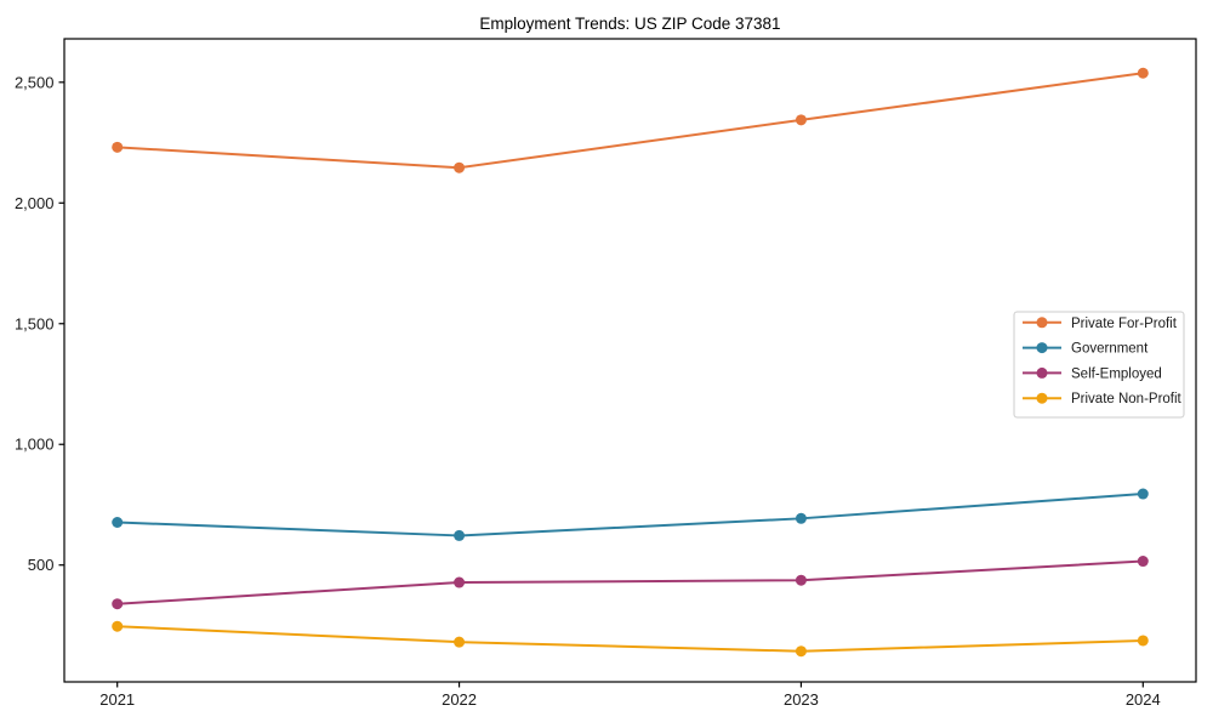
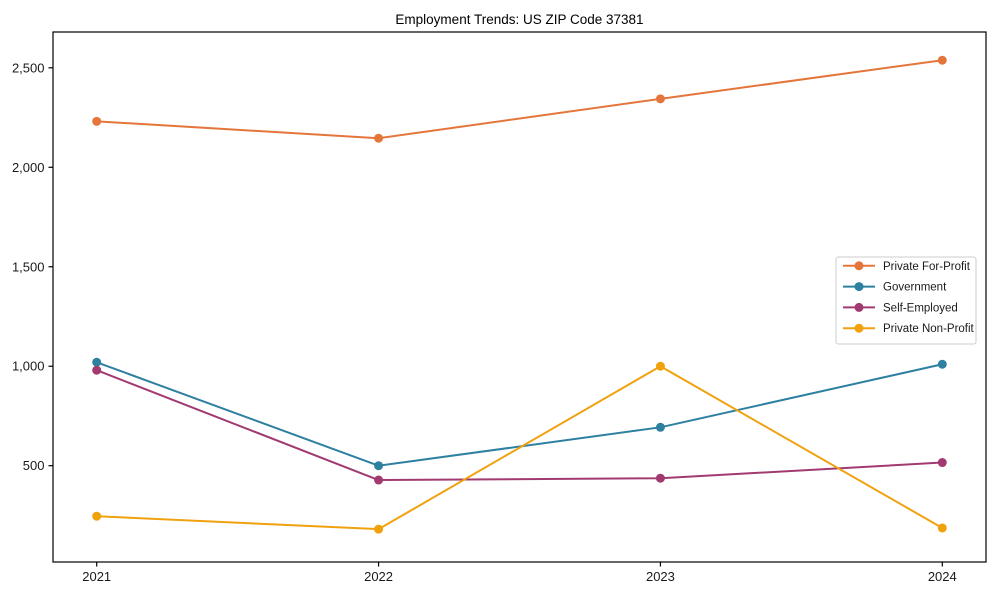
Government/2021: 680 -> 1020
Self-Employed/2021: 340 -> 980
Government/2022: 620 -> 500
Private Non-Profit/2023: 140 -> 1000
Government/2024: 800 -> 1010
